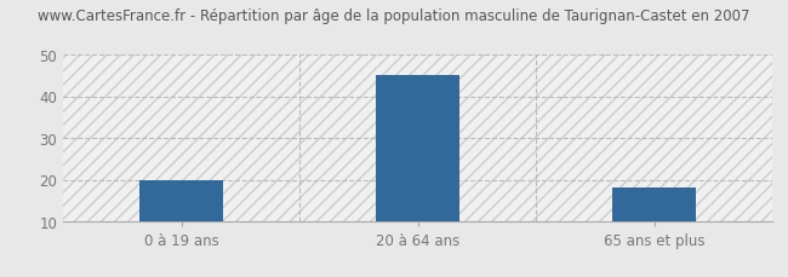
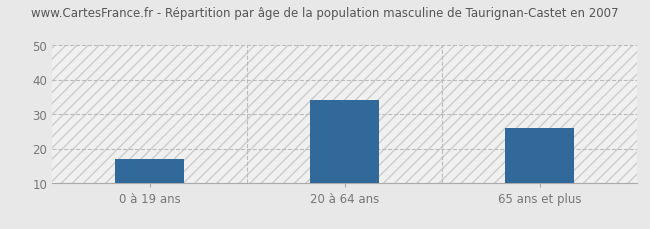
0 à 19 ans: 20 -> 17
20 à 64 ans: 45 -> 34
65 ans et plus: 18 -> 26
